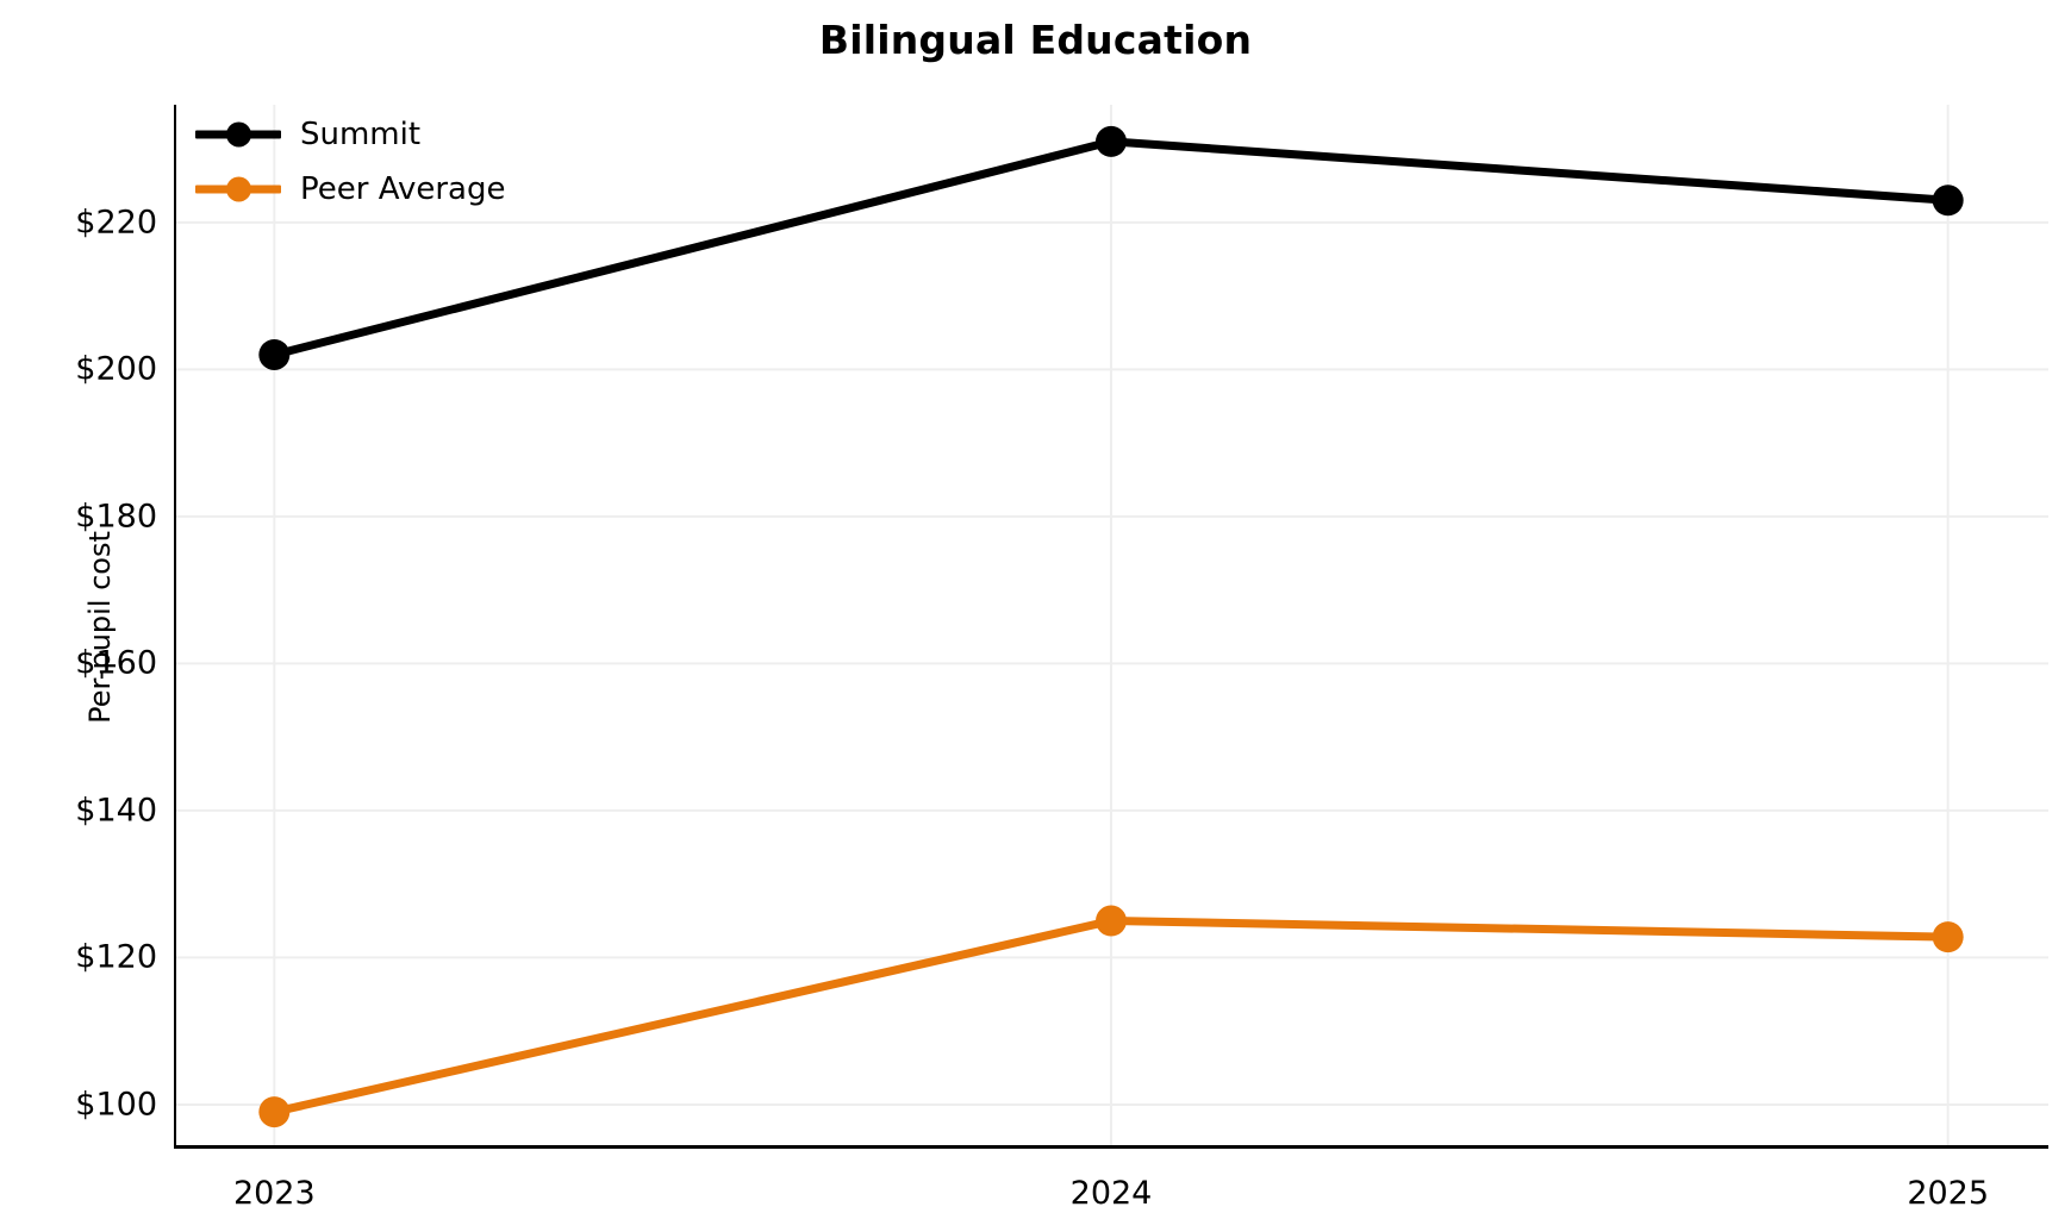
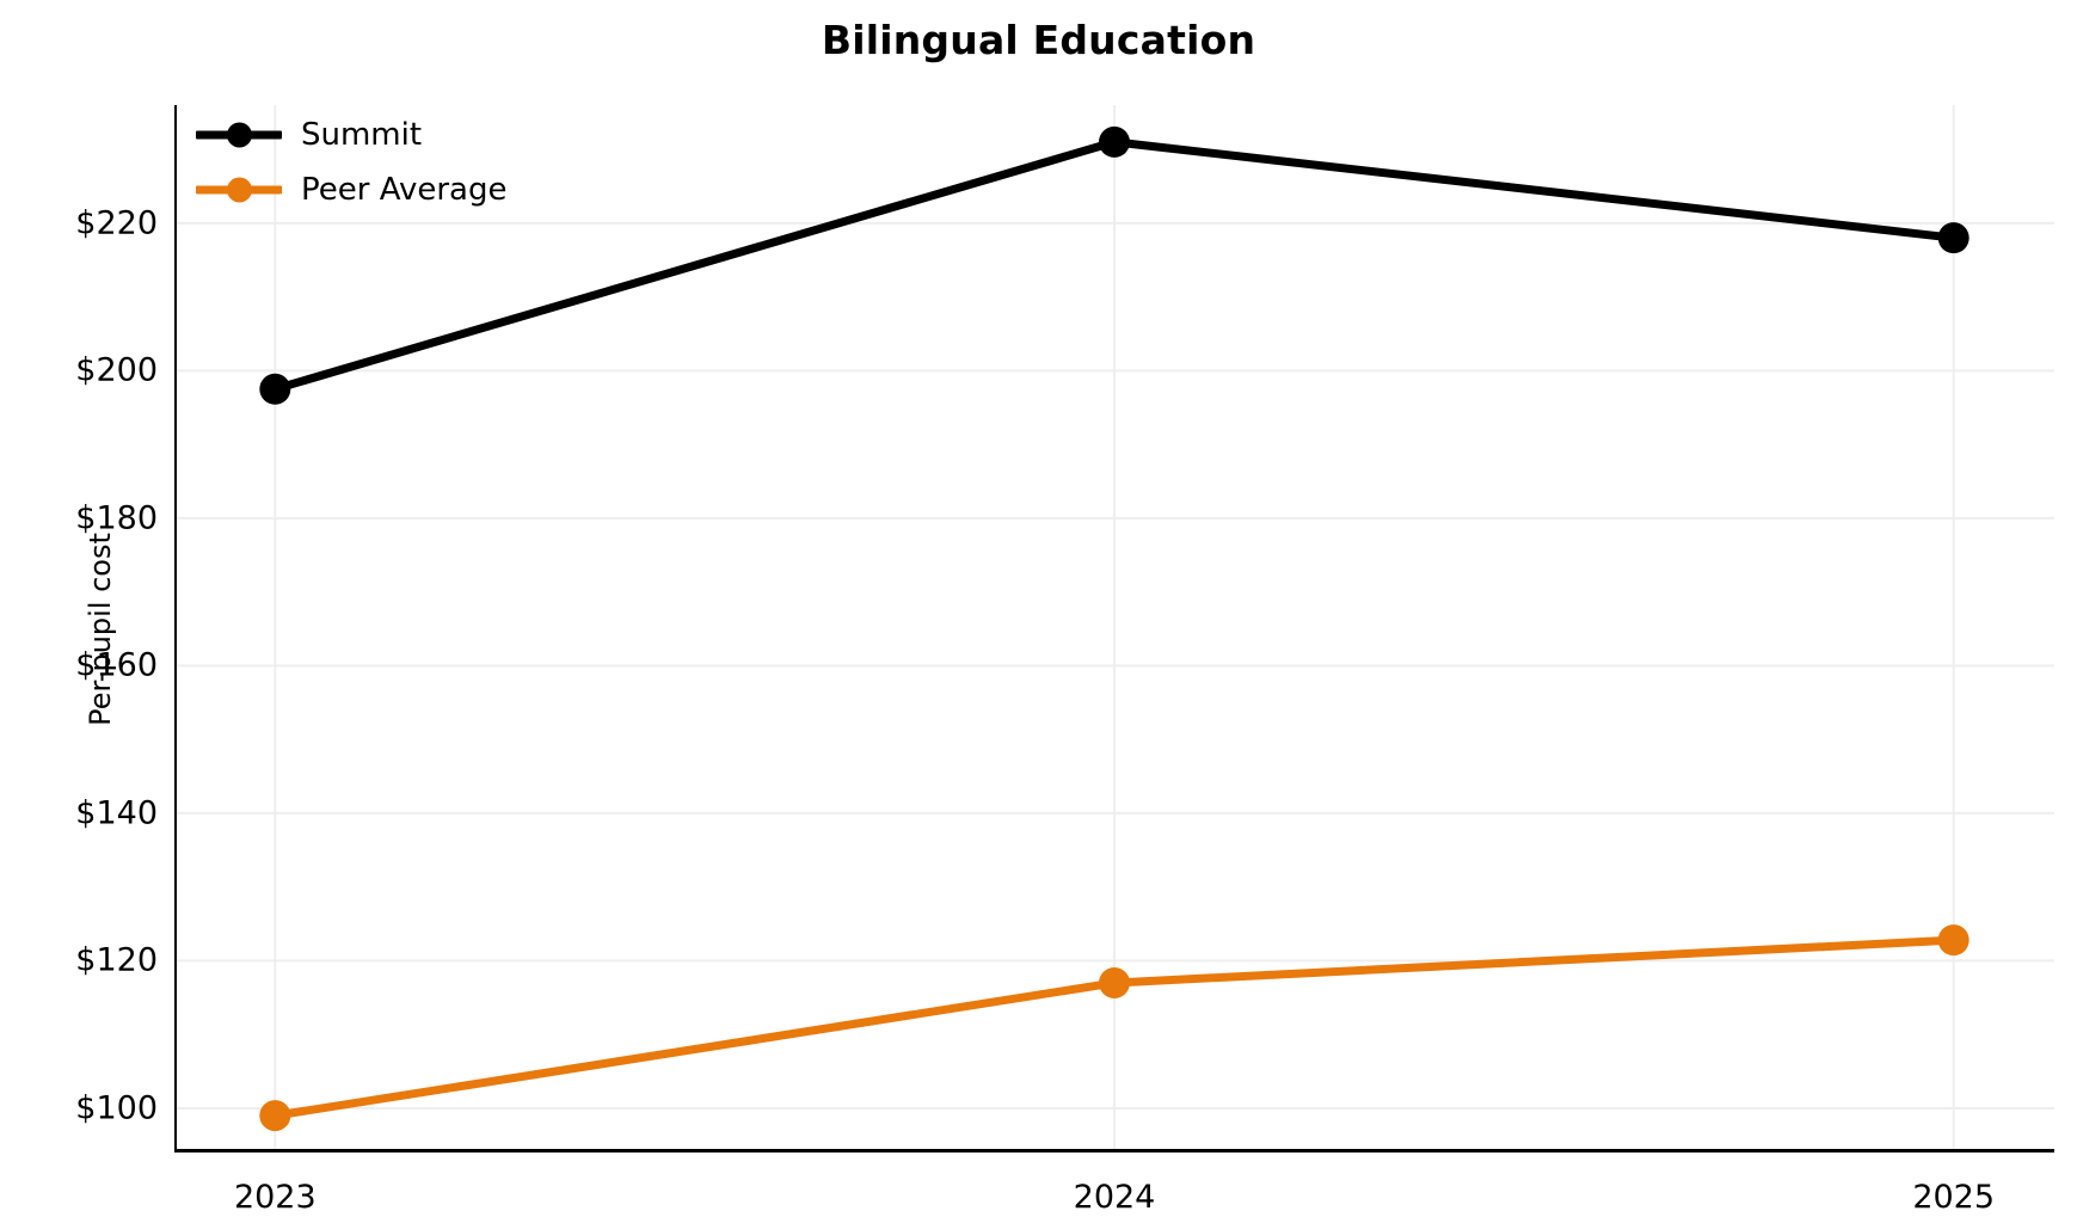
Summit/2023: $202 -> $198
Peer Average/2024: $125 -> $117
Summit/2025: $223 -> $218
